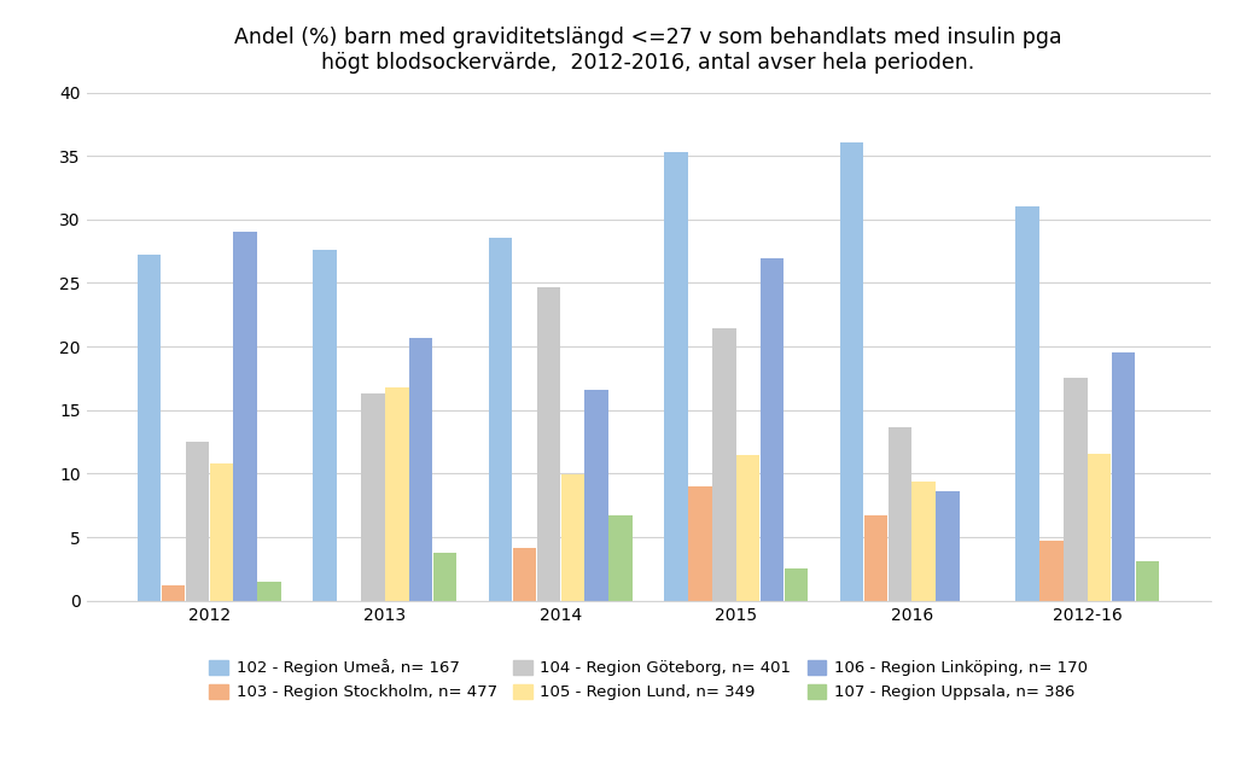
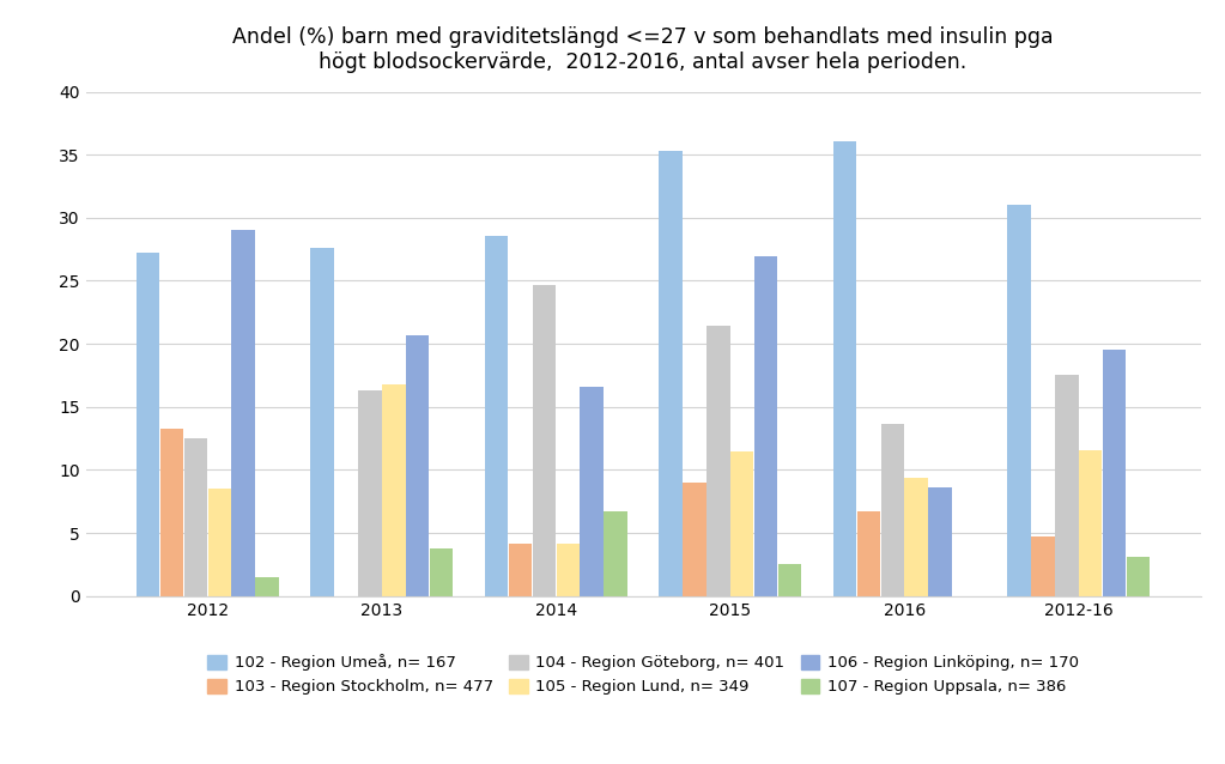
103 - Region Stockholm, n= 477/2012: 1.2 -> 13.3
105 - Region Lund, n= 349/2012: 10.8 -> 8.5
105 - Region Lund, n= 349/2014: 9.9 -> 4.1
